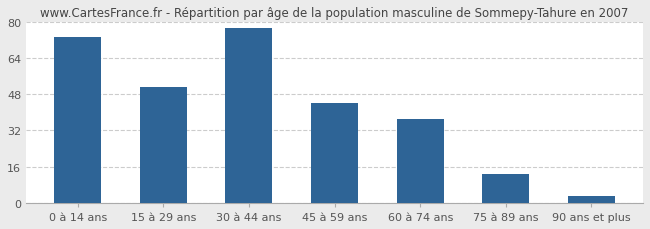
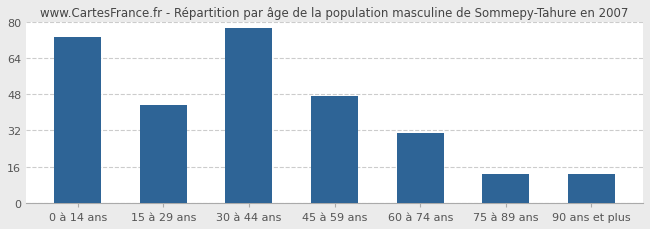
15 à 29 ans: 51 -> 43
45 à 59 ans: 44 -> 47
60 à 74 ans: 37 -> 31
90 ans et plus: 3 -> 13
